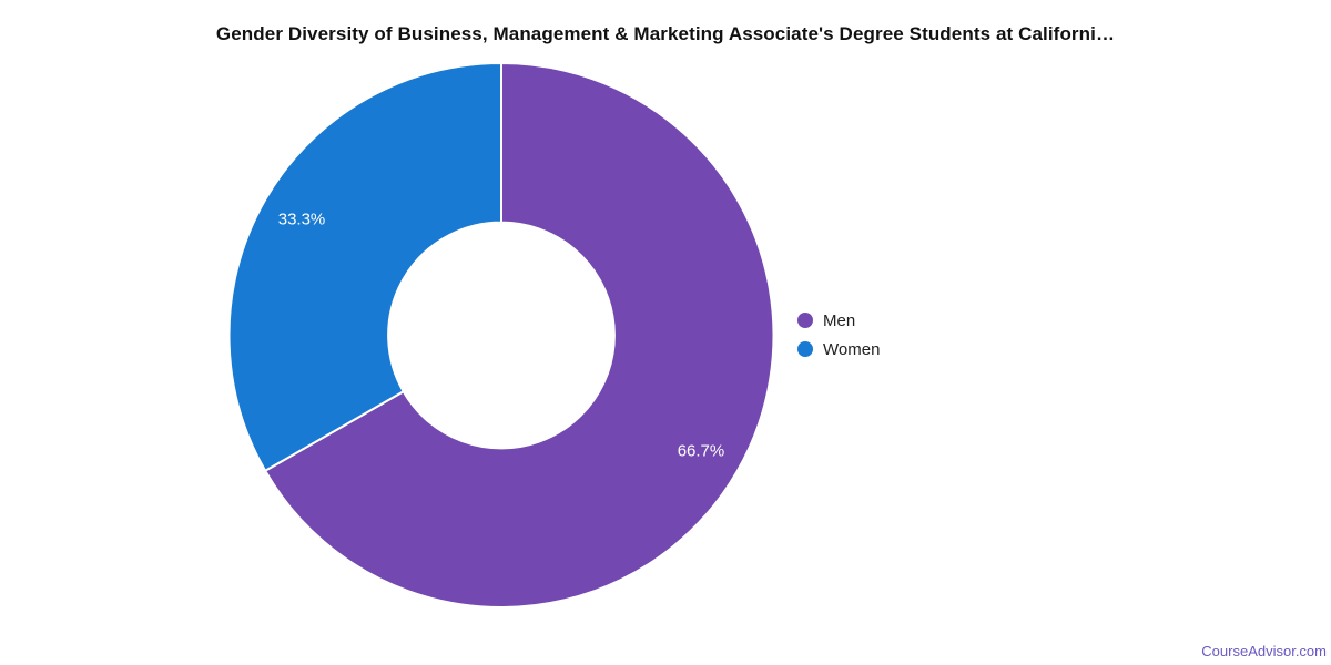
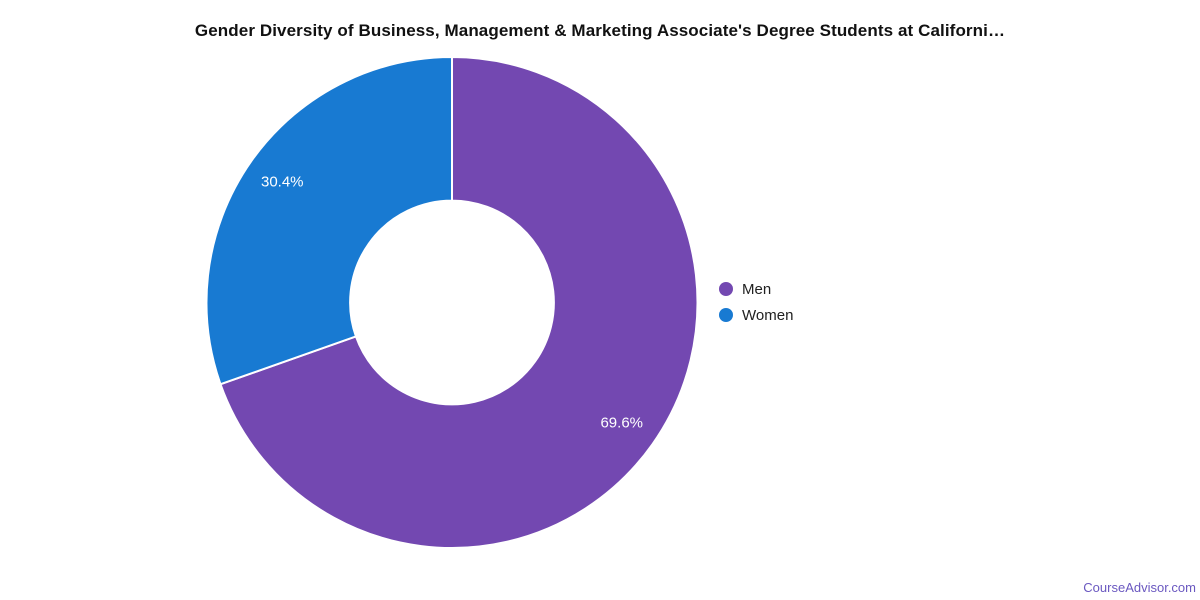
Men: 66.7% -> 69.6%
Women: 33.3% -> 30.4%
